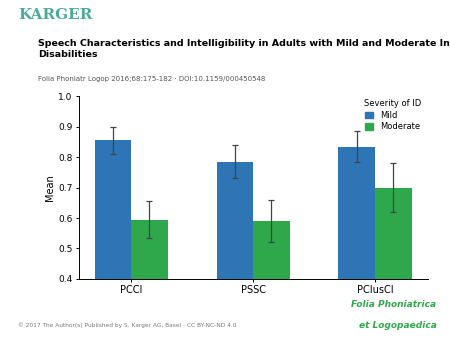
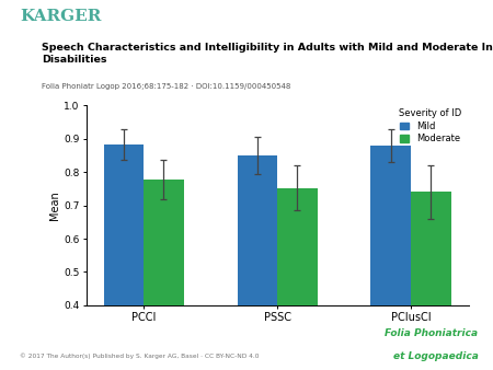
Mild/PCCI: 0.855 -> 0.883
Moderate/PCCI: 0.595 -> 0.778
Mild/PSSC: 0.785 -> 0.850
Moderate/PSSC: 0.590 -> 0.752
Mild/PCIusCI: 0.835 -> 0.880
Moderate/PCIusCI: 0.700 -> 0.740
